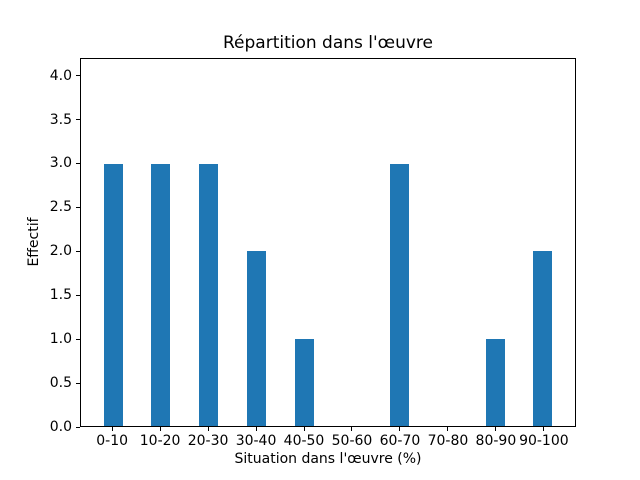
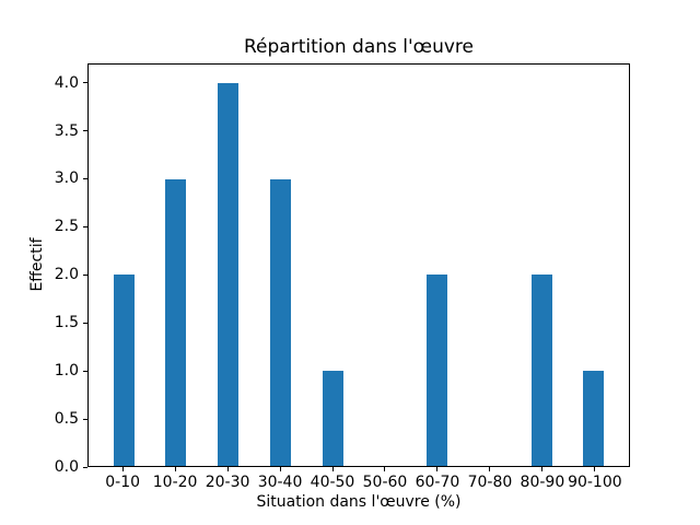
0-10: 3 -> 2
20-30: 3 -> 4
30-40: 2 -> 3
60-70: 3 -> 2
80-90: 1 -> 2
90-100: 2 -> 1
